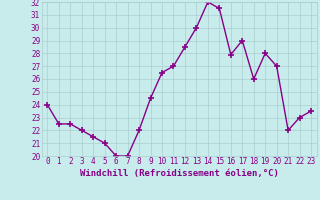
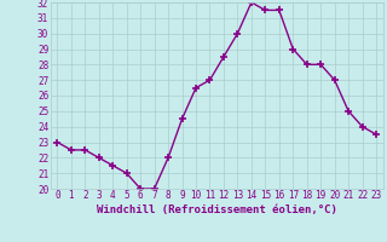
0: 24.0 -> 23.0
16: 27.9 -> 31.5
18: 26.0 -> 28.0
21: 22.0 -> 25.0
22: 23.0 -> 24.0
